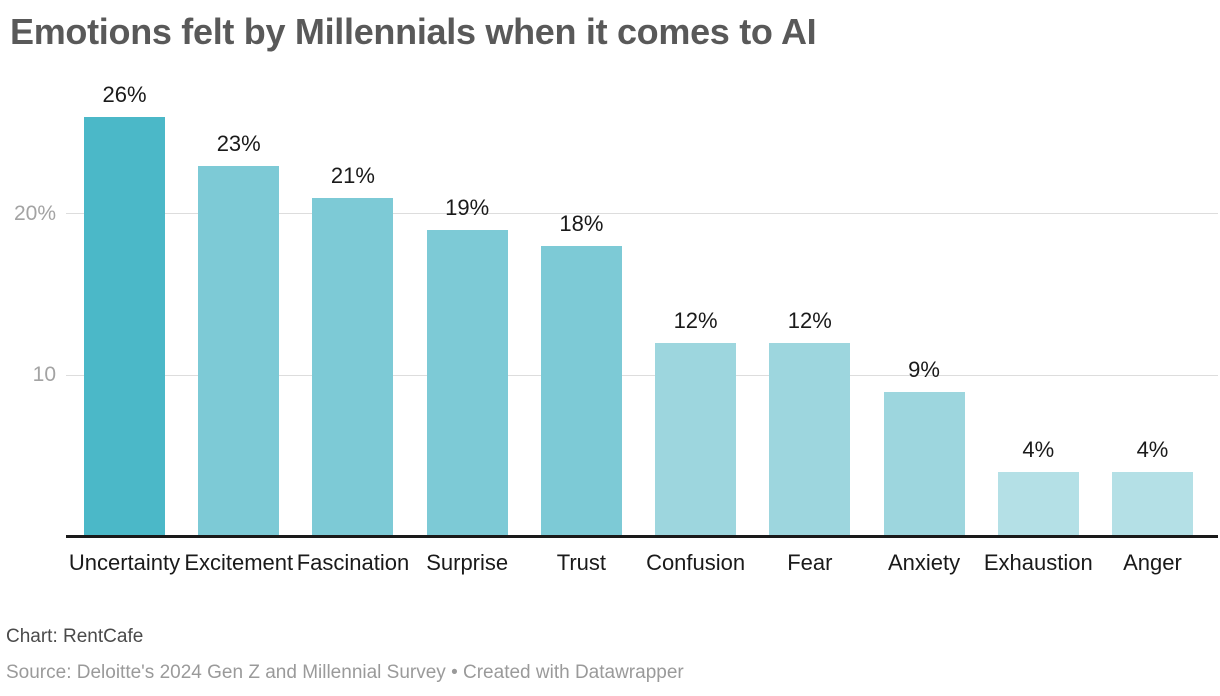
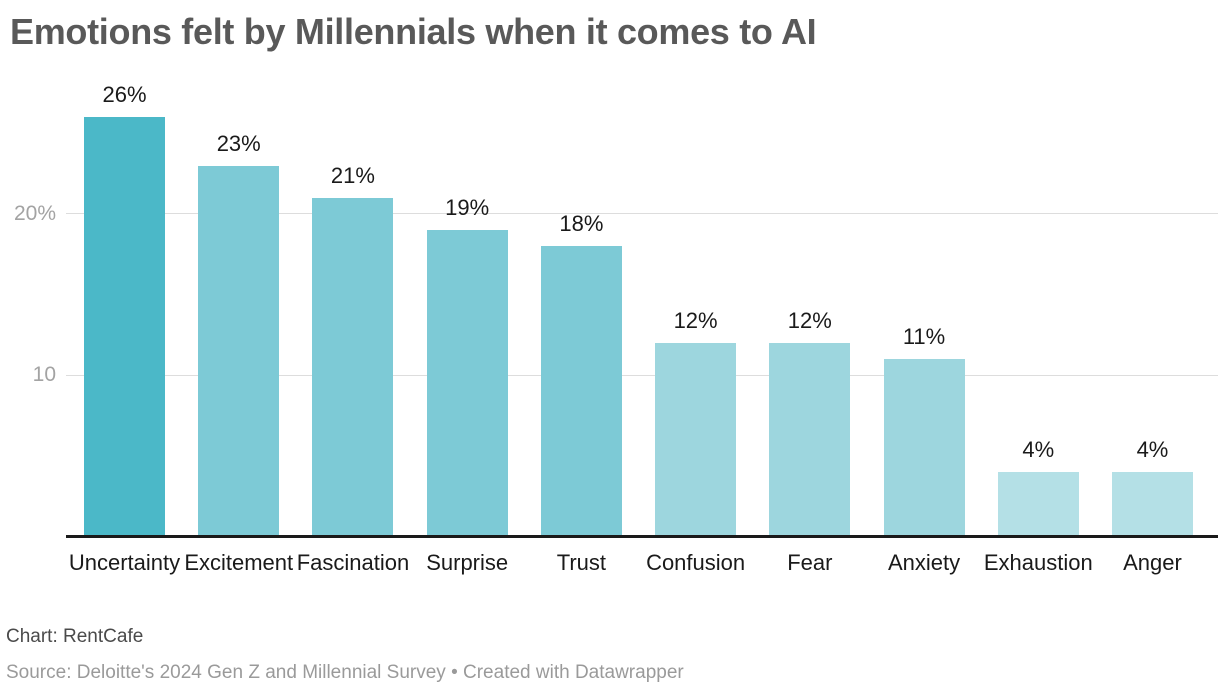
Anxiety: 9% -> 11%
